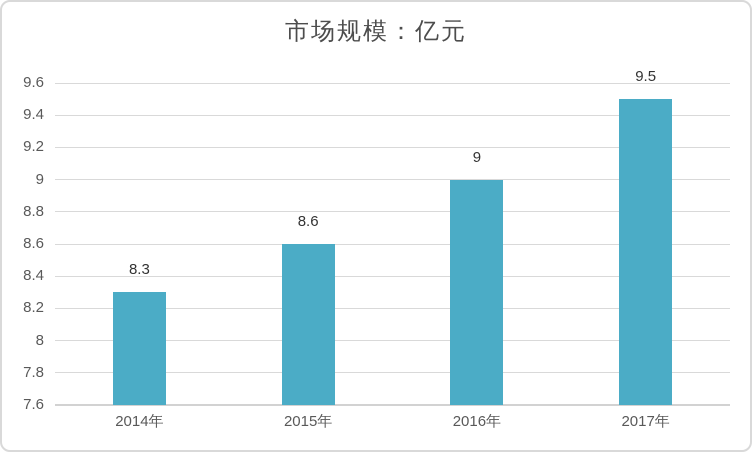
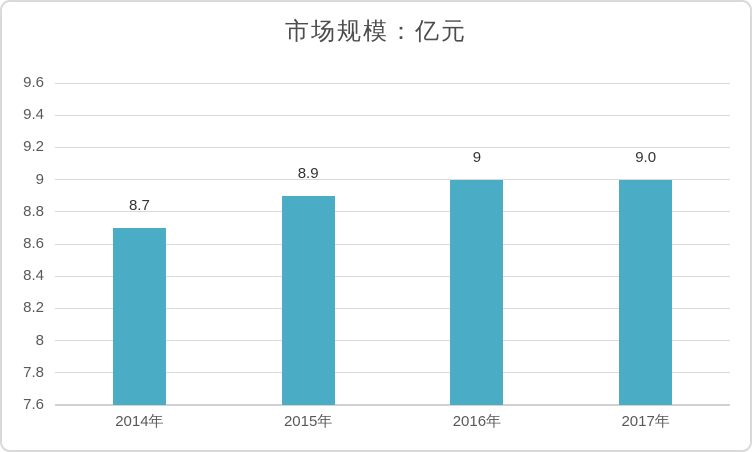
2014年: 8.3 -> 8.7
2015年: 8.6 -> 8.9
2017年: 9.5 -> 9.0
